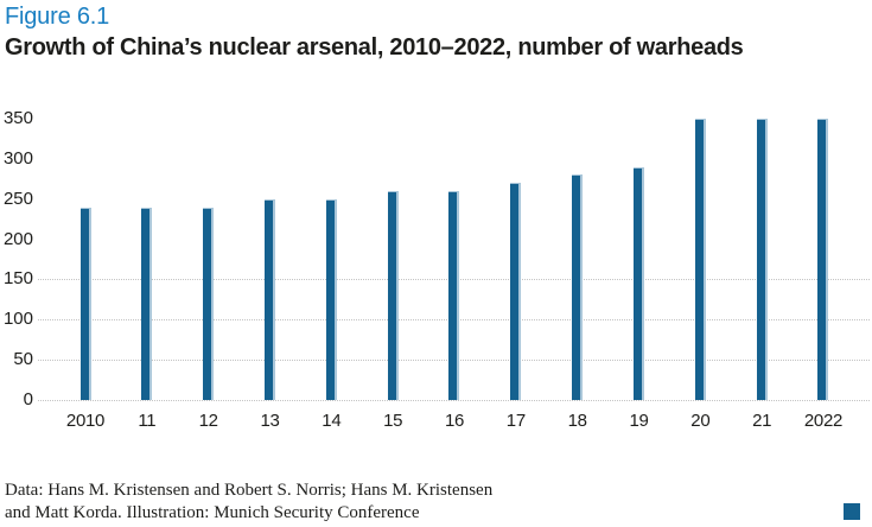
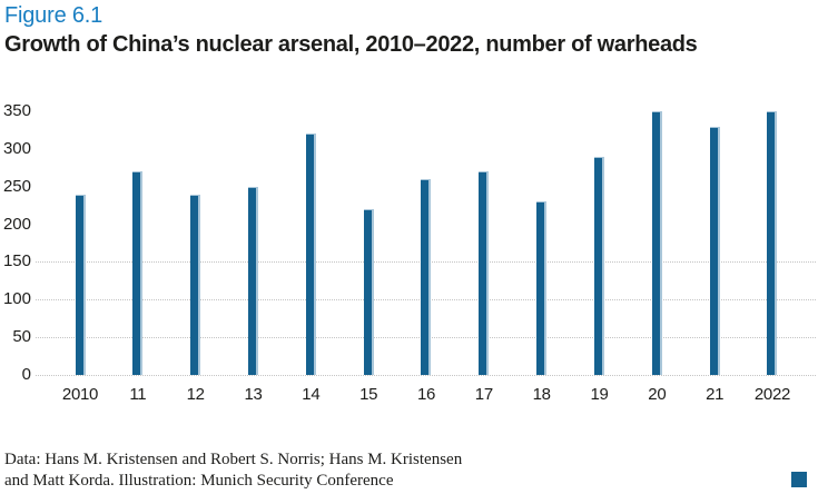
11: 240 -> 270
14: 250 -> 320
15: 260 -> 220
18: 280 -> 230
21: 350 -> 330
